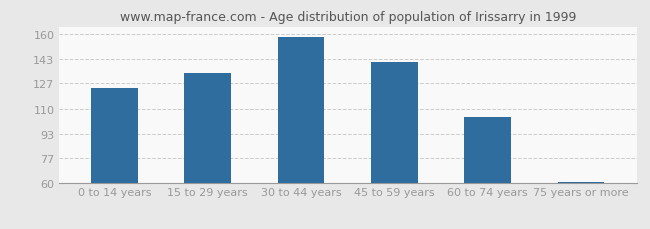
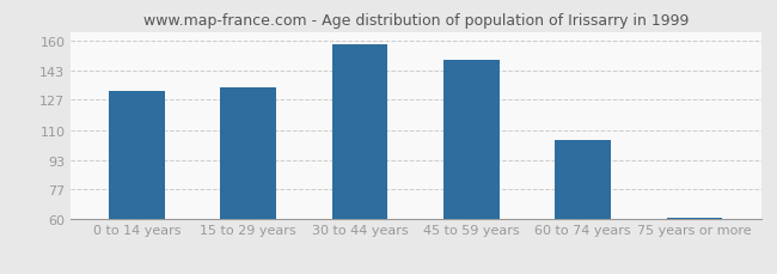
0 to 14 years: 124 -> 132
45 to 59 years: 141 -> 149
